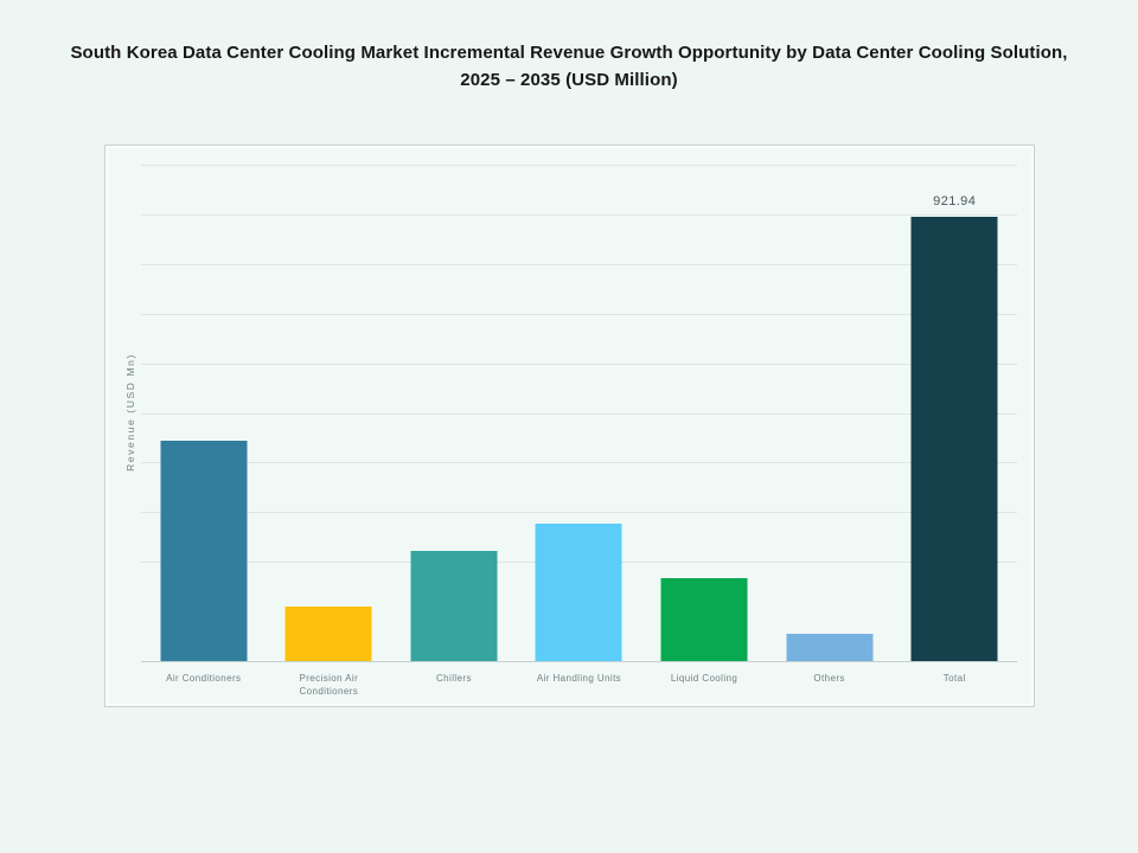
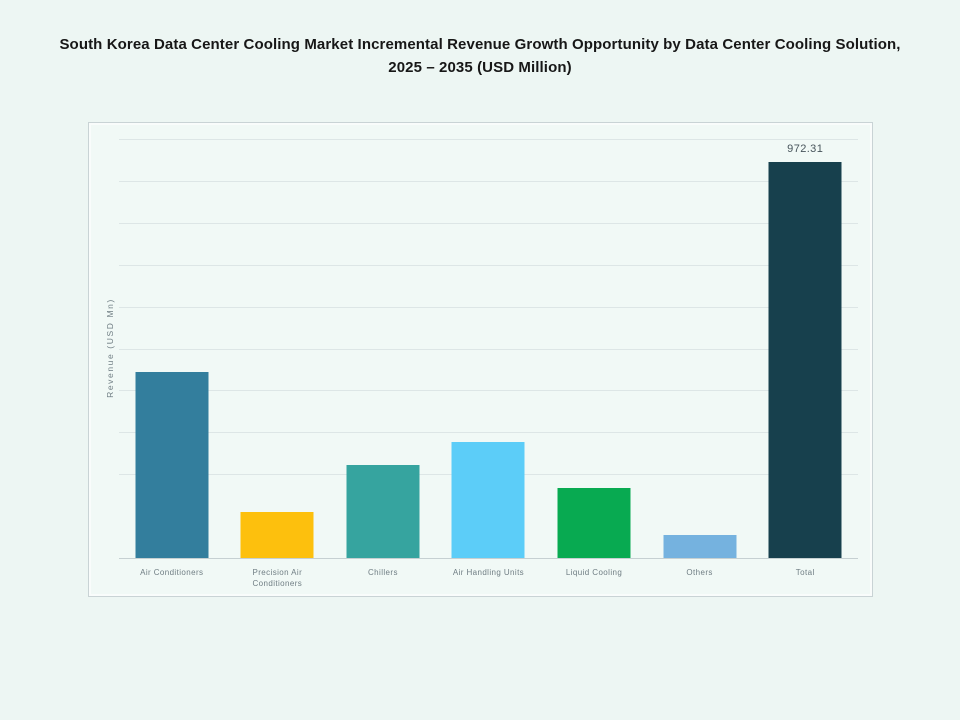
Total: 921.94 -> 972.31
